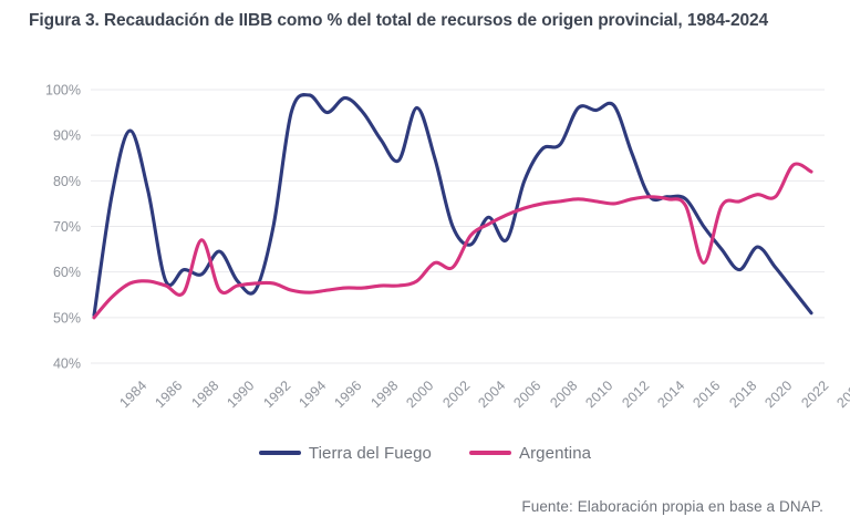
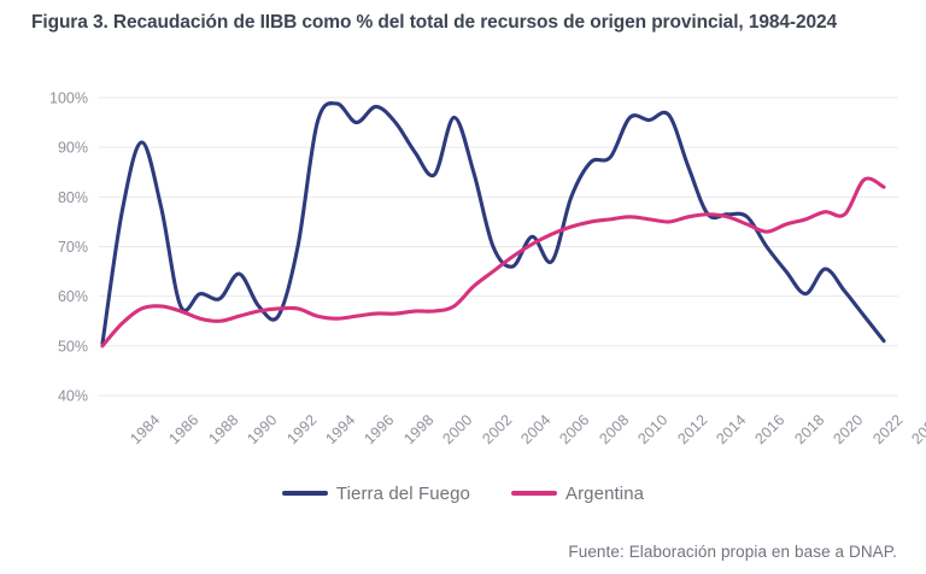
Argentina/1990: 67% -> 55%
Argentina/2004: 61% -> 65%
Argentina/2018: 62% -> 73%
